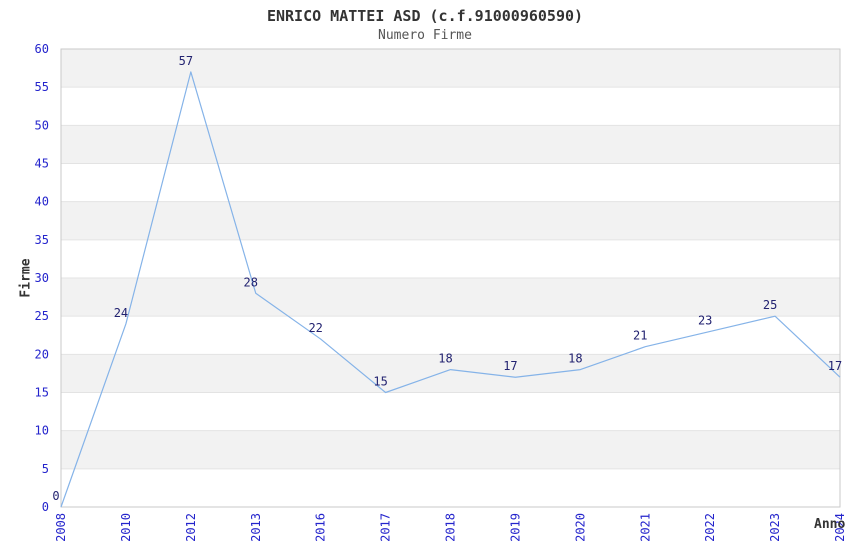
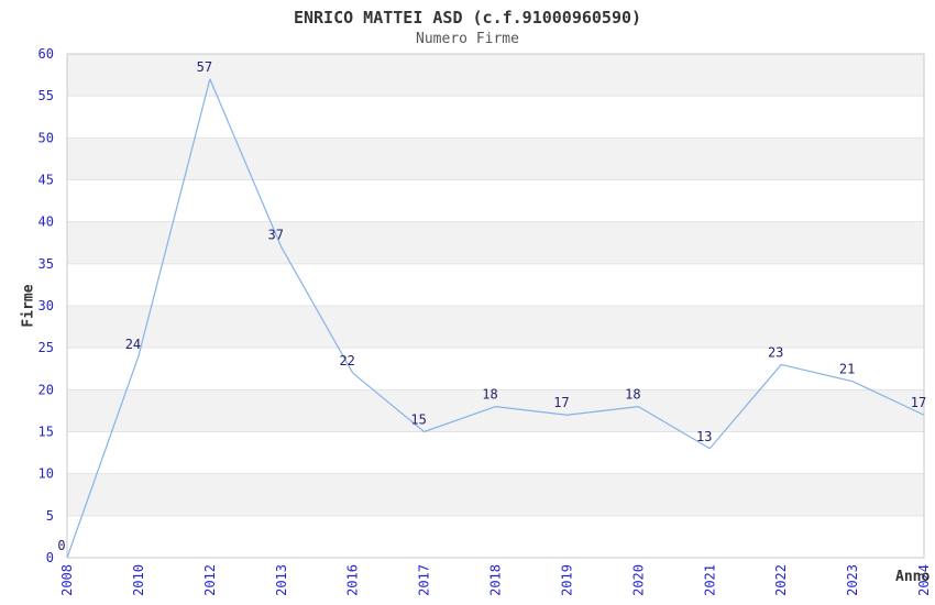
2013: 28 -> 37
2021: 21 -> 13
2023: 25 -> 21
